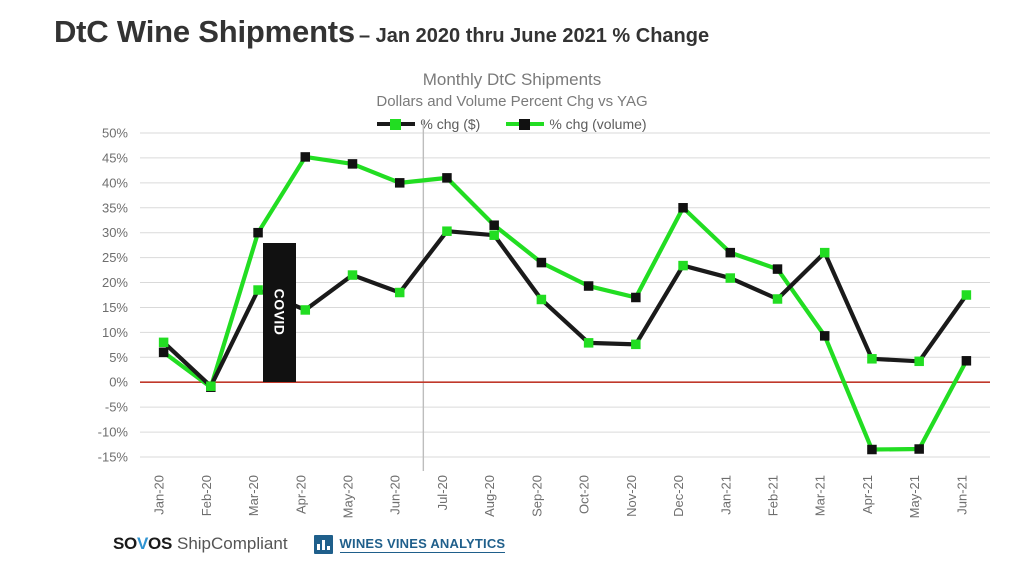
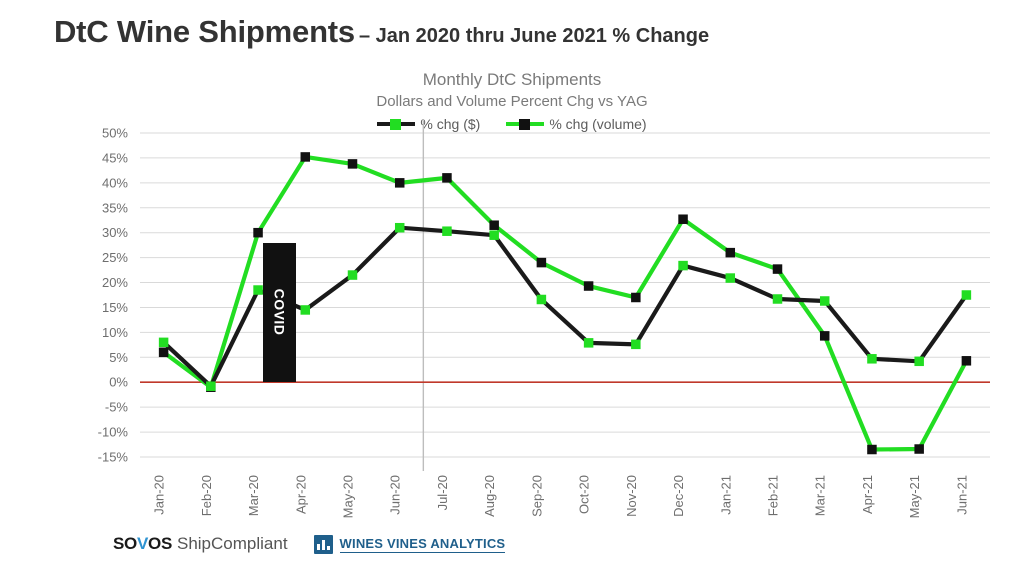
% chg ($)/Jun-20: 18% -> 31%
% chg (volume)/Dec-20: 35% -> 33%
% chg ($)/Mar-21: 26% -> 16%
